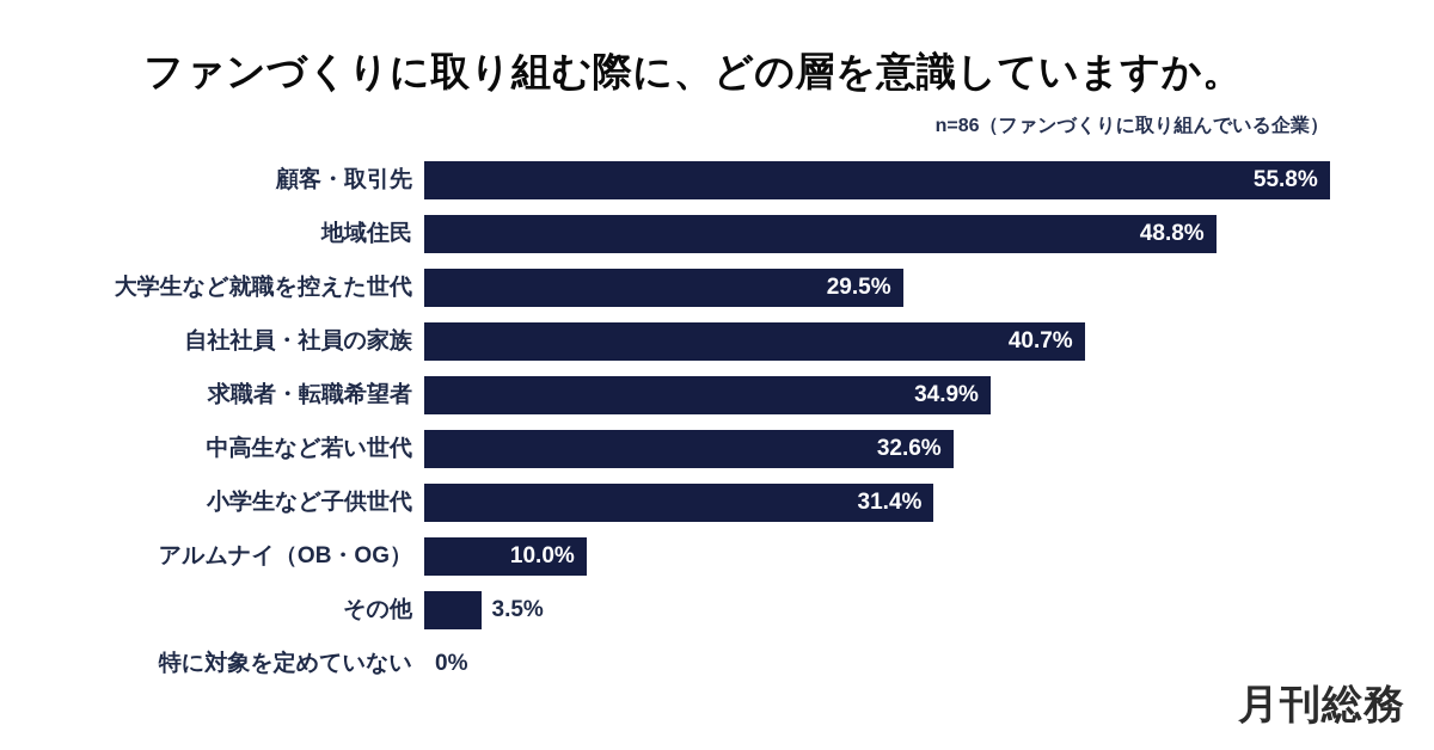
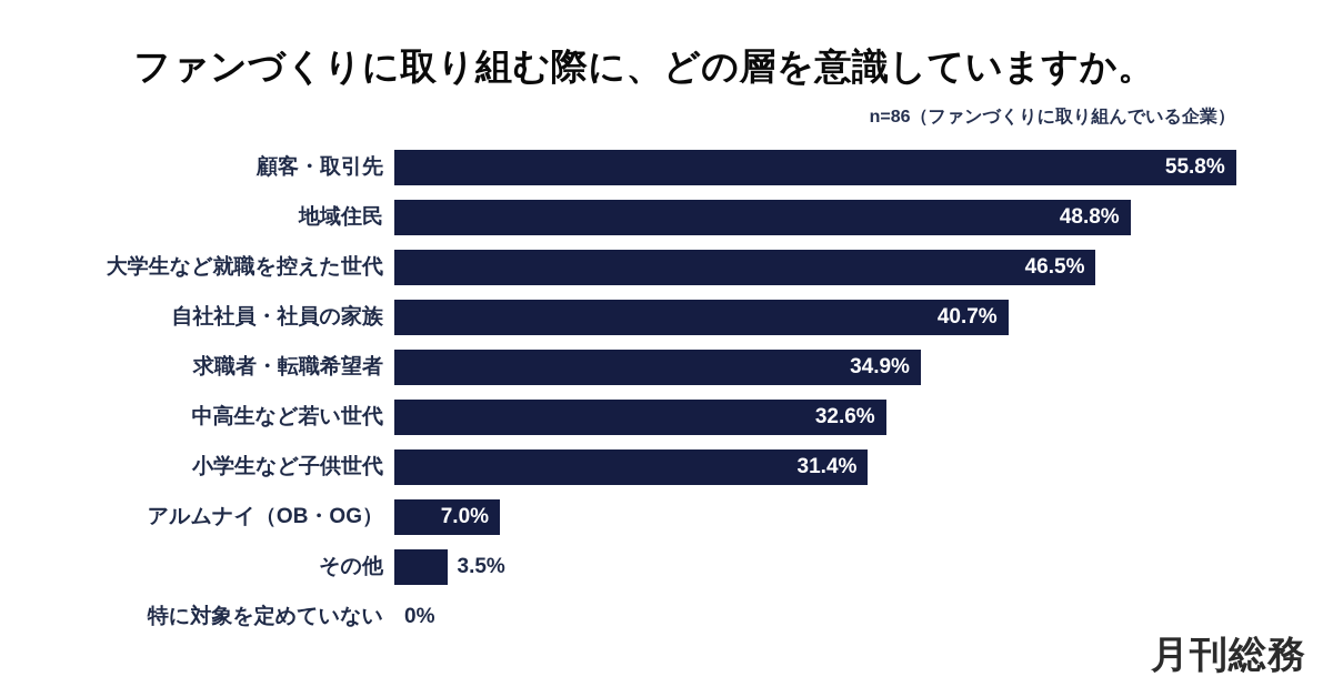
大学生など就職を控えた世代: 29.5% -> 46.5%
アルムナイ（OB・OG）: 10.0% -> 7.0%
